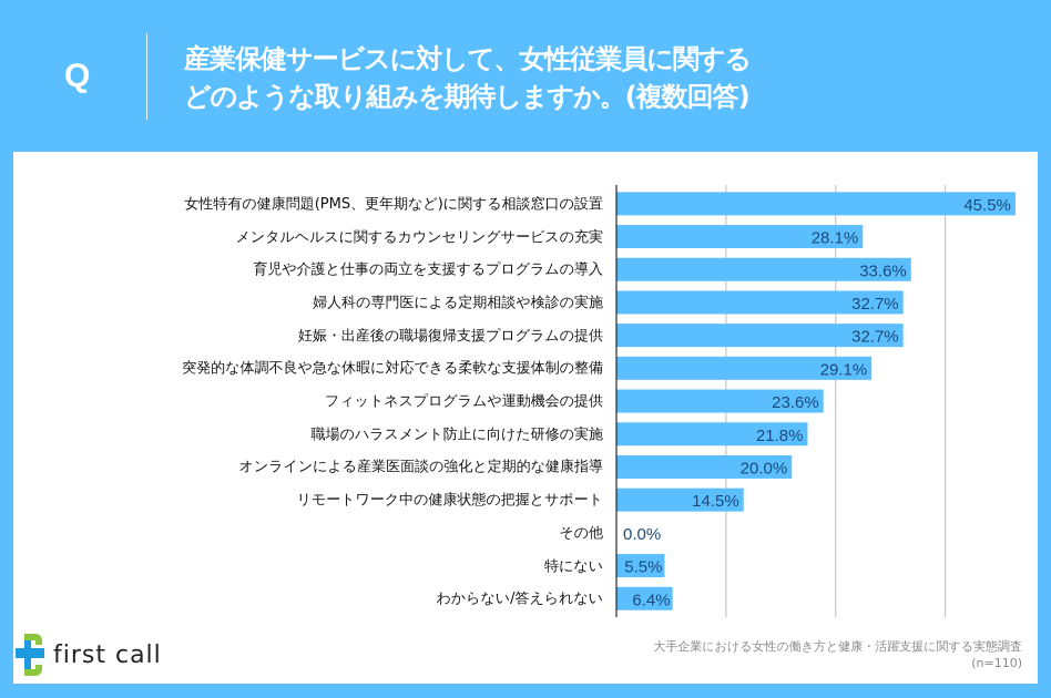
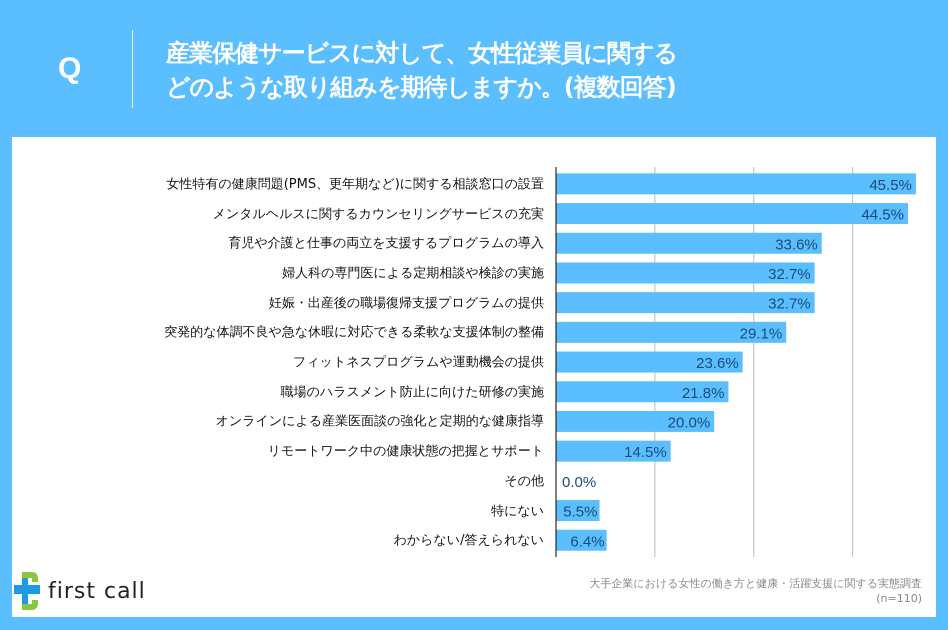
メンタルヘルスに関するカウンセリングサービスの充実: 28.1% -> 44.5%
